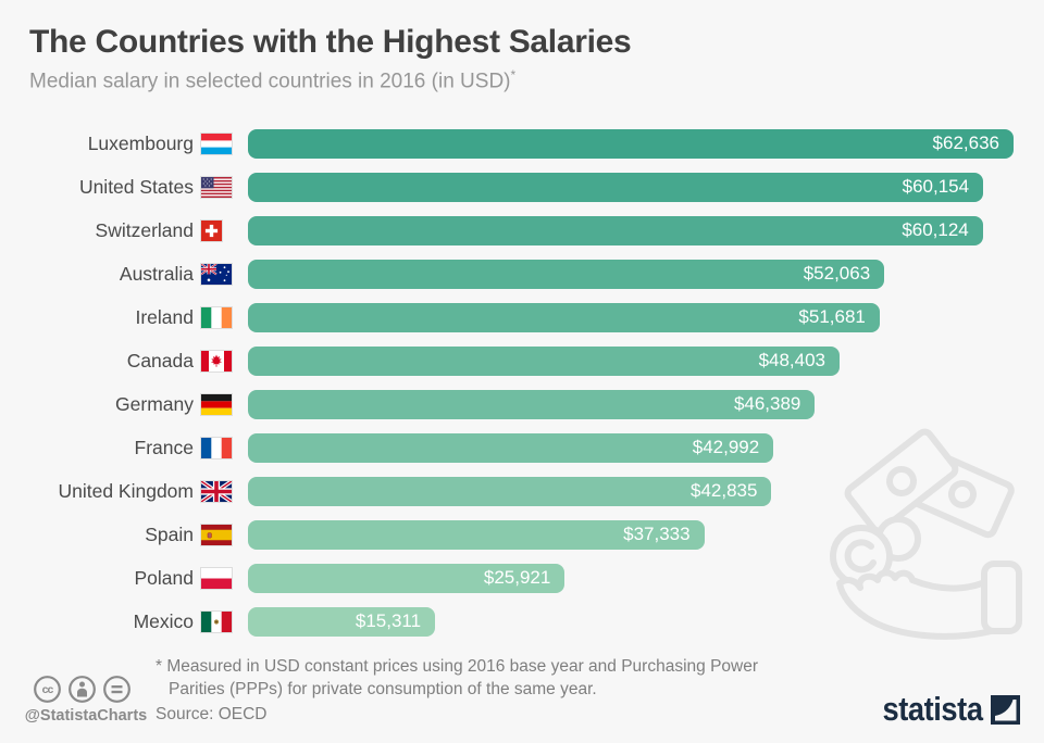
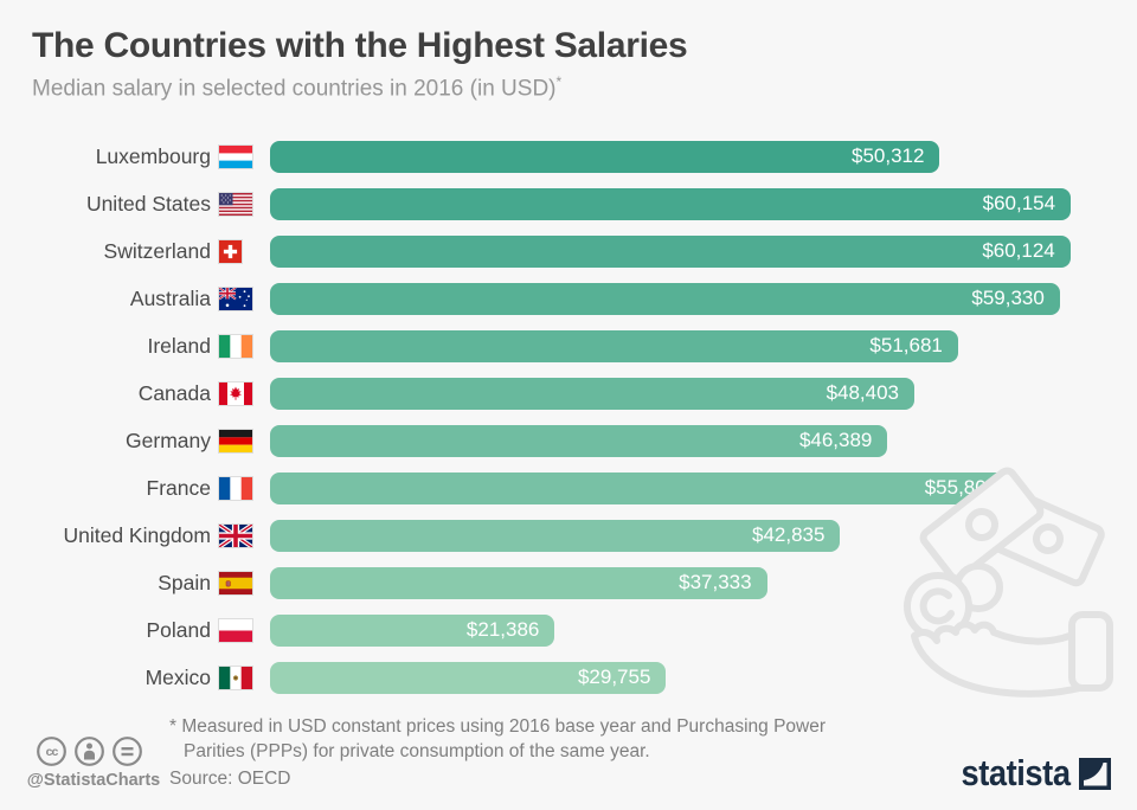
Luxembourg: $62,636 -> $50,312
Australia: $52,063 -> $59,330
France: $42,992 -> $55,801
Poland: $25,921 -> $21,386
Mexico: $15,311 -> $29,755
